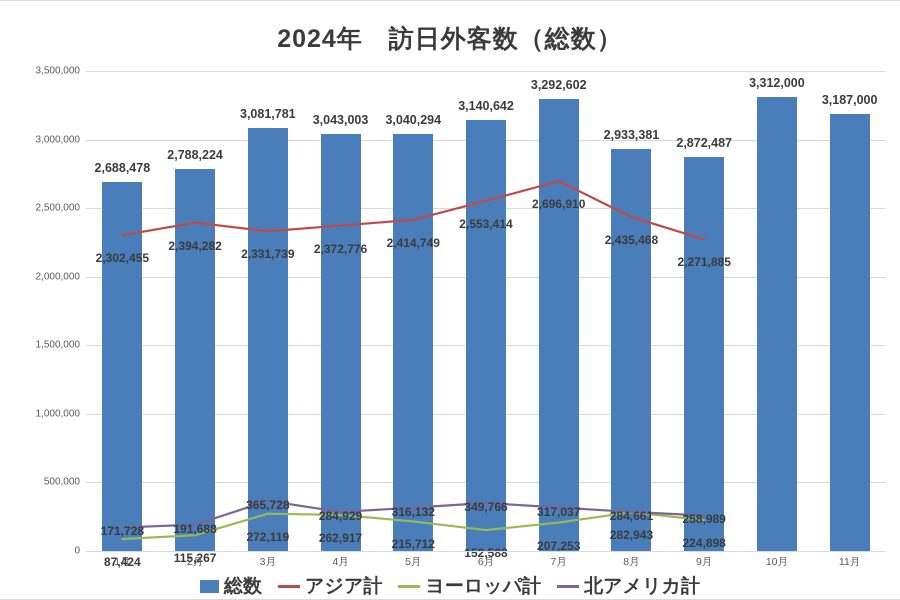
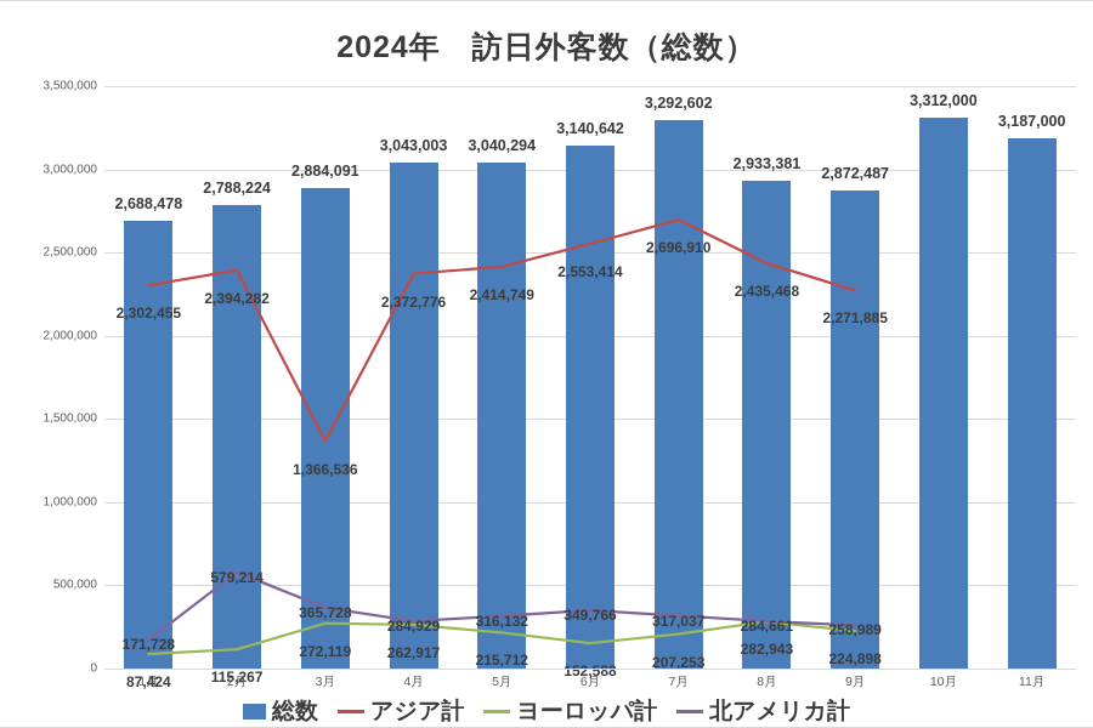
北アメリカ計/2月: 191,688 -> 579,214
総数/3月: 3,081,781 -> 2,884,091
アジア計/3月: 2,331,739 -> 1,366,536
